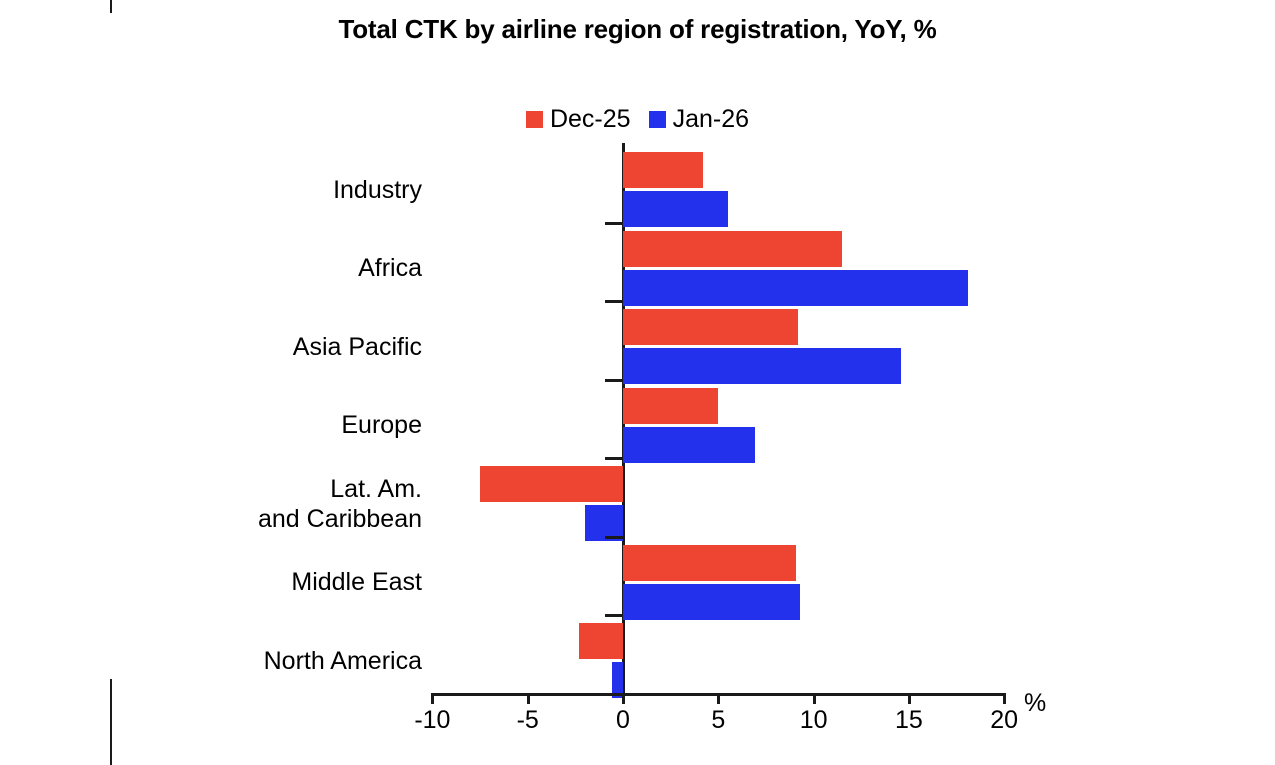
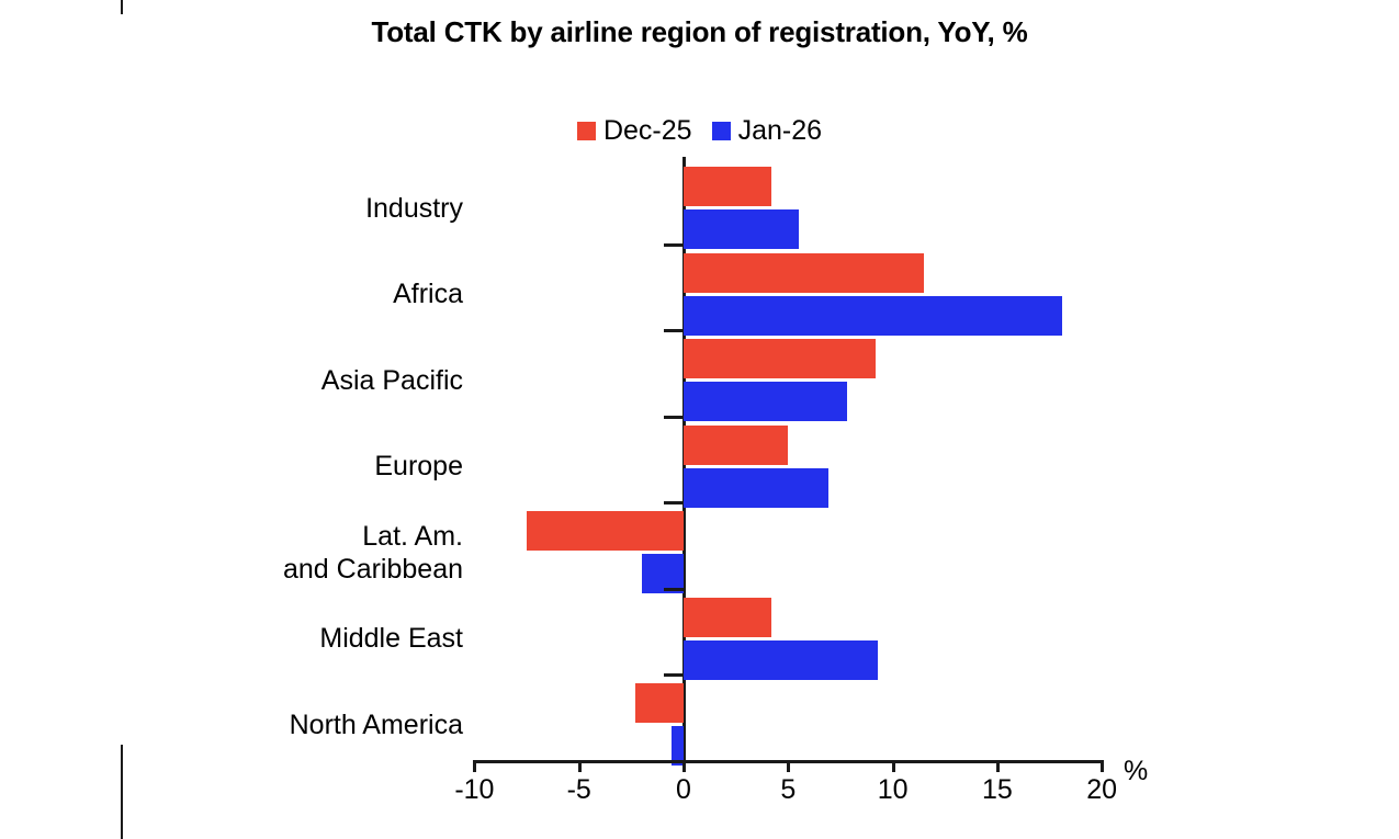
Jan-26/Asia Pacific: 14.6 -> 7.8
Dec-25/Middle East: 9.1 -> 4.2
